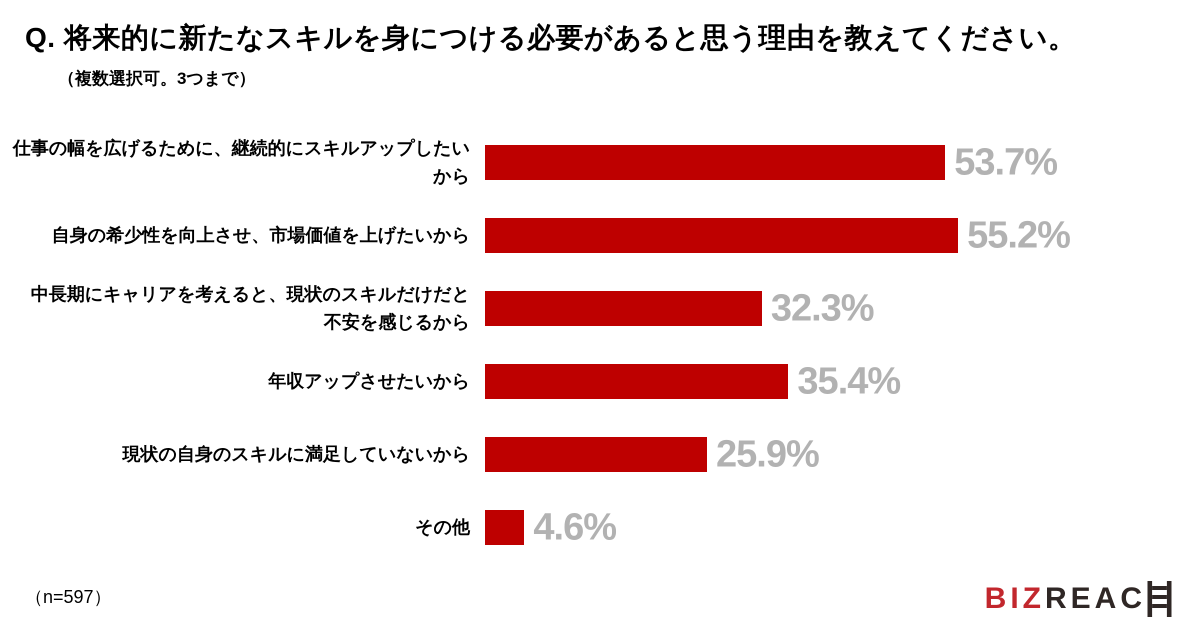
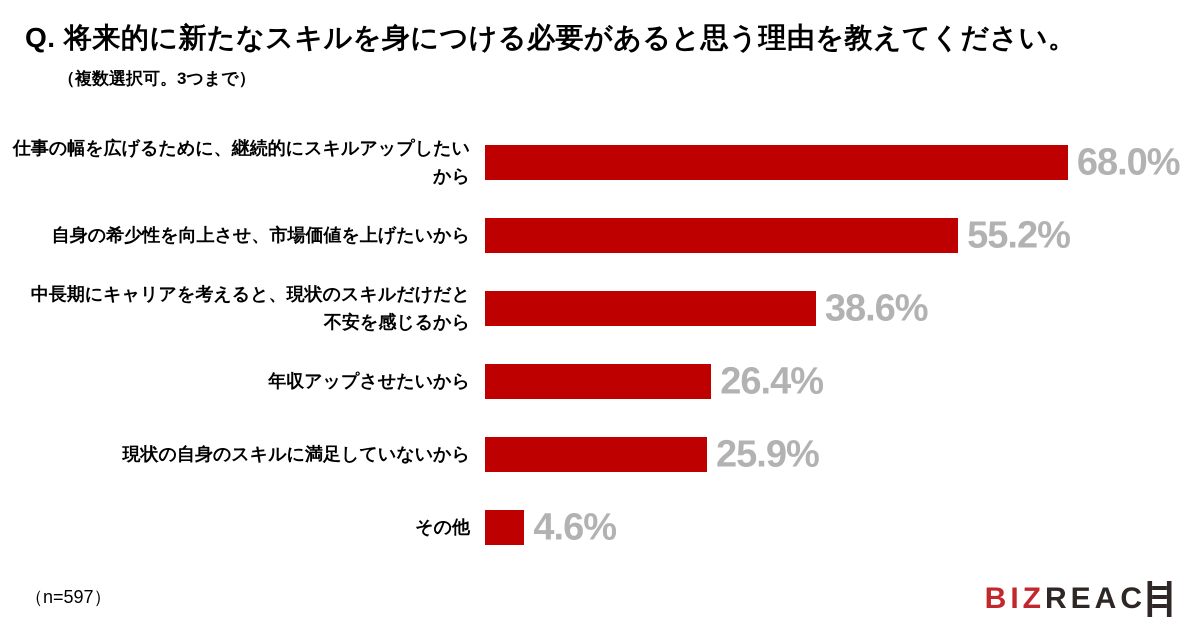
仕事の幅を広げるために、継続的にスキルアップしたいから: 53.7% -> 68.0%
中長期にキャリアを考えると、現状のスキルだけだと不安を感じるから: 32.3% -> 38.6%
年収アップさせたいから: 35.4% -> 26.4%
